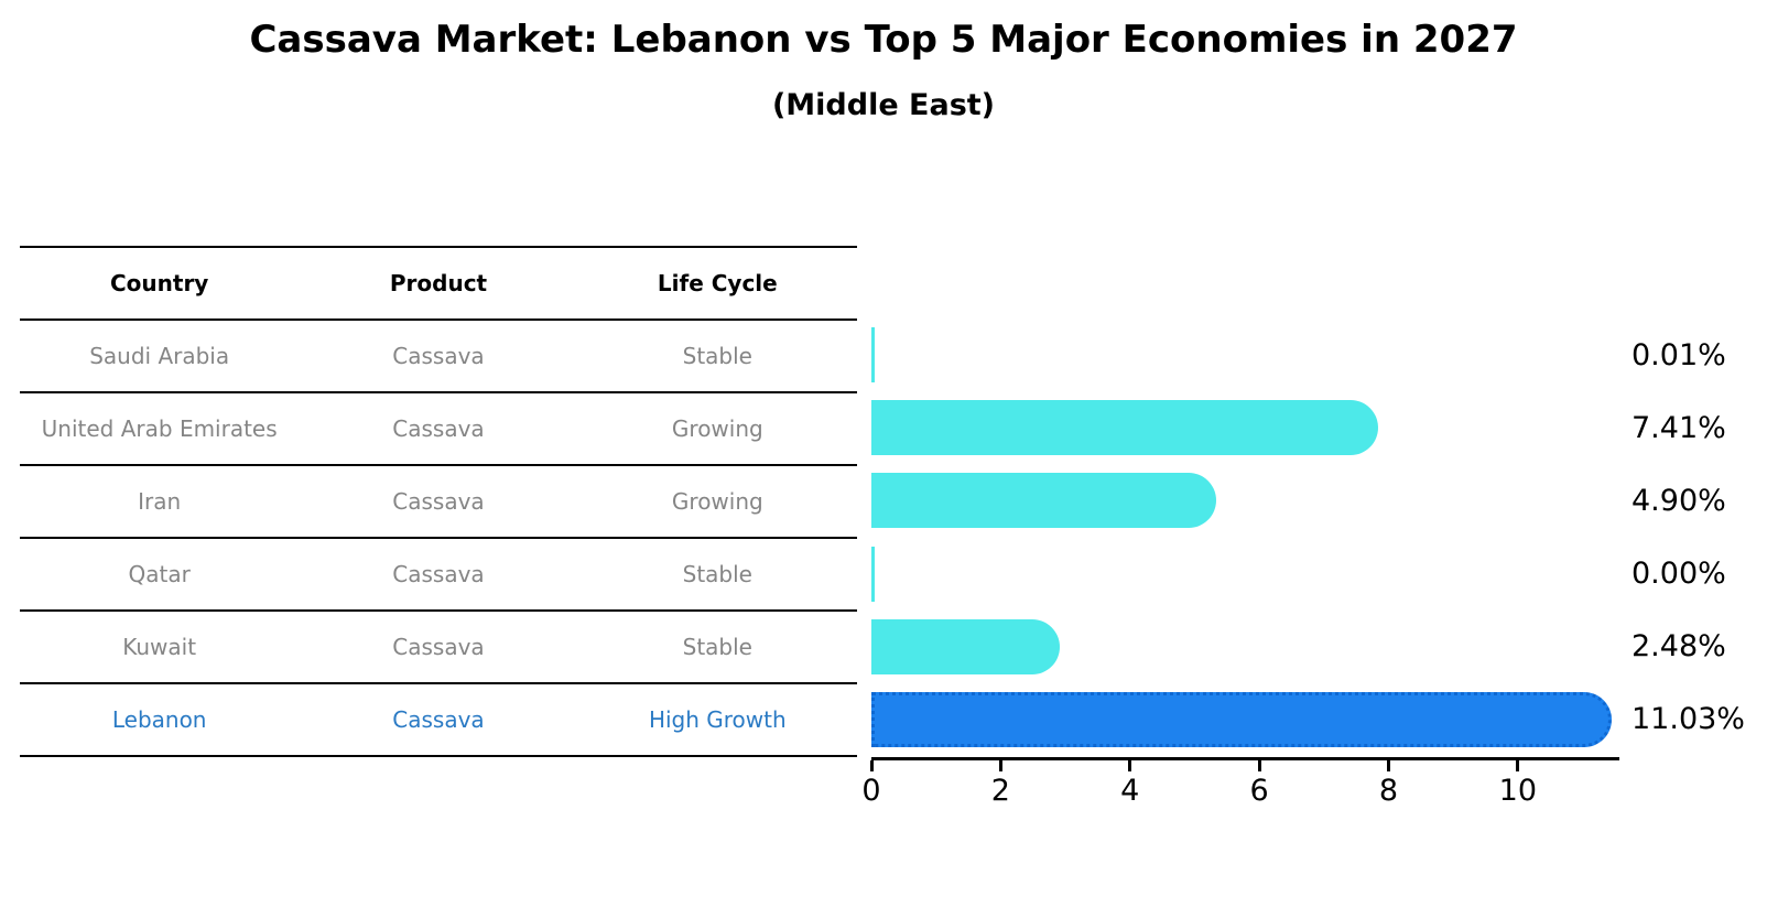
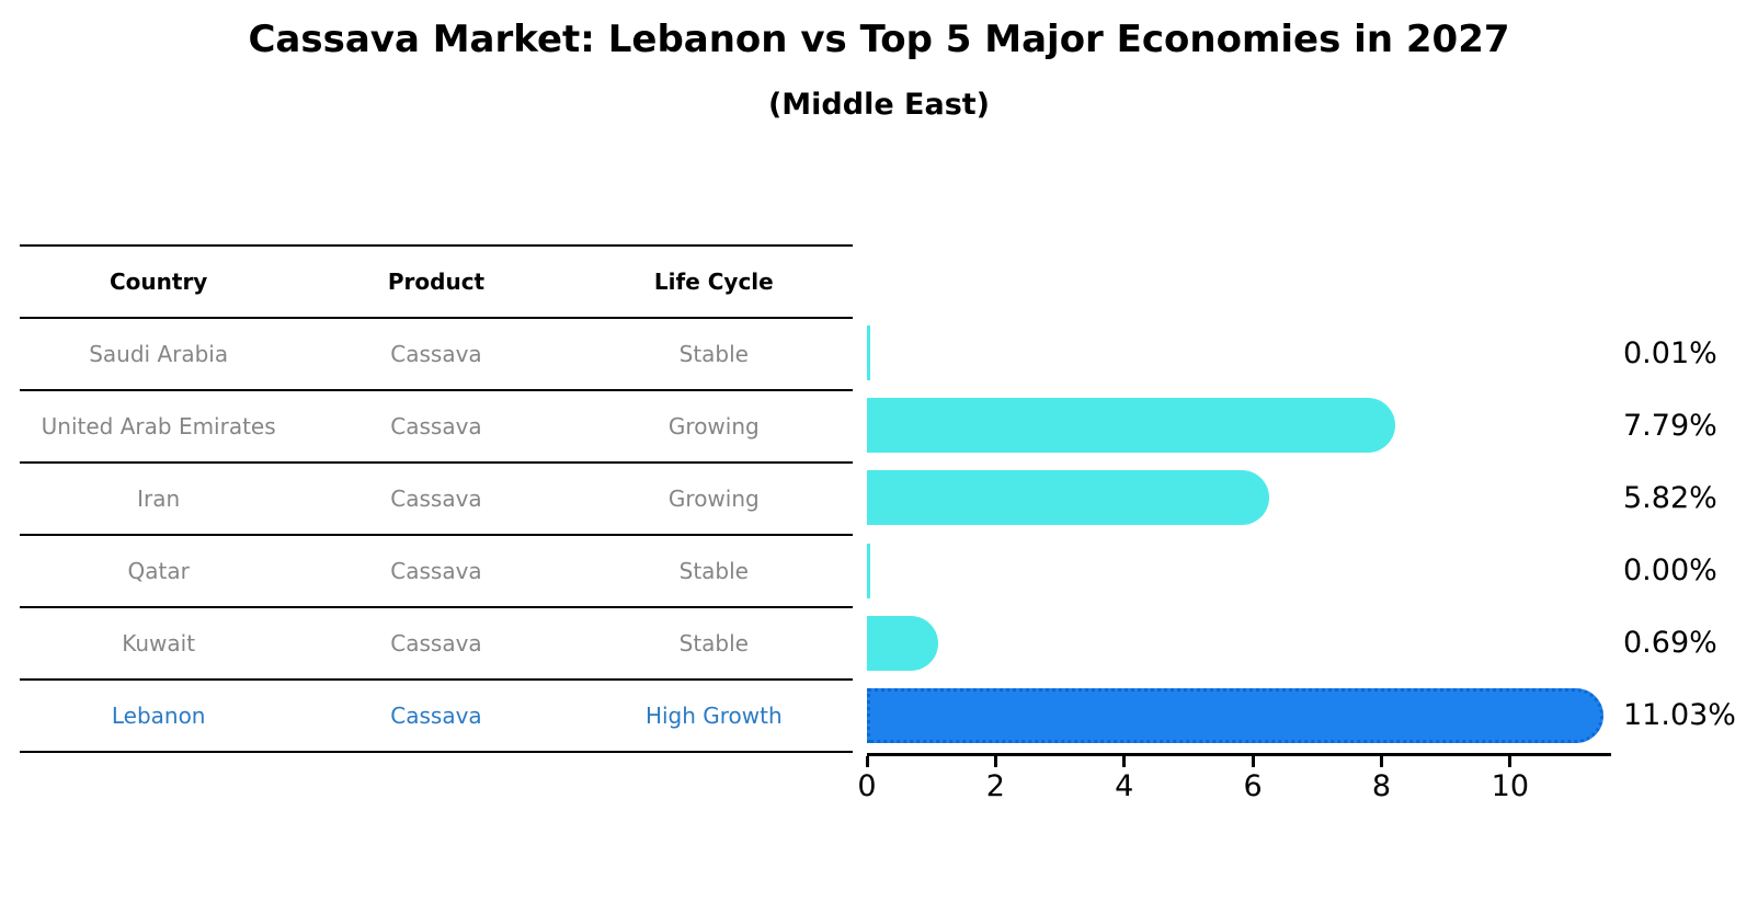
United Arab Emirates: 7.41% -> 7.79%
Iran: 4.90% -> 5.82%
Kuwait: 2.48% -> 0.69%
